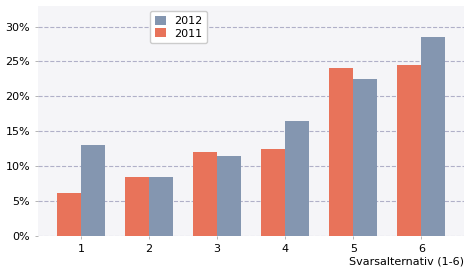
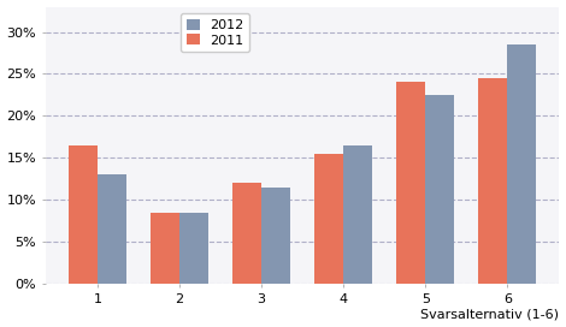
2011/1: 6.2% -> 16.5%
2011/4: 12.4% -> 15.5%
